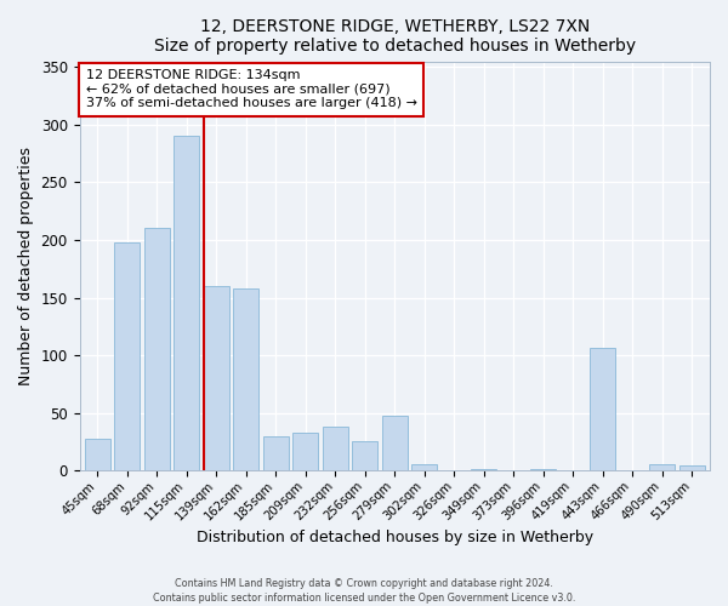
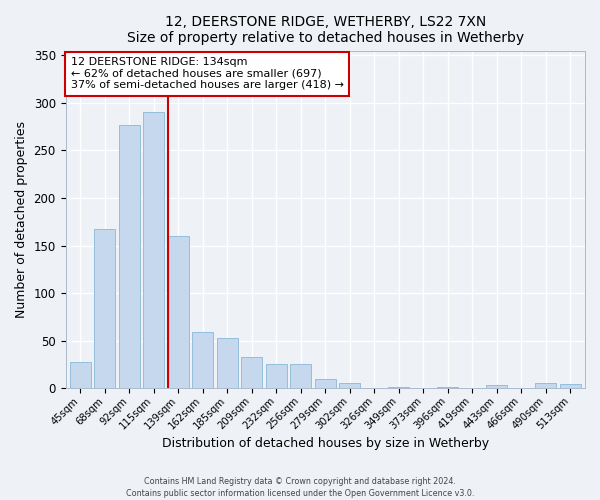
68sqm: 198 -> 167
92sqm: 210 -> 277
162sqm: 158 -> 59
185sqm: 30 -> 53
232sqm: 38 -> 25
279sqm: 48 -> 10
443sqm: 106 -> 3
